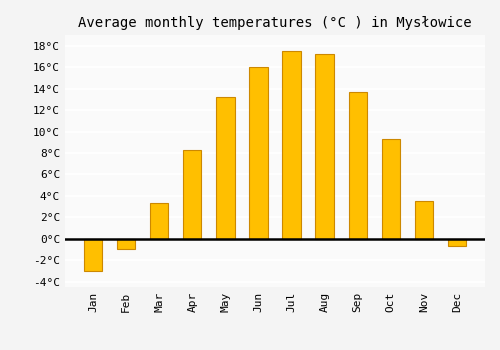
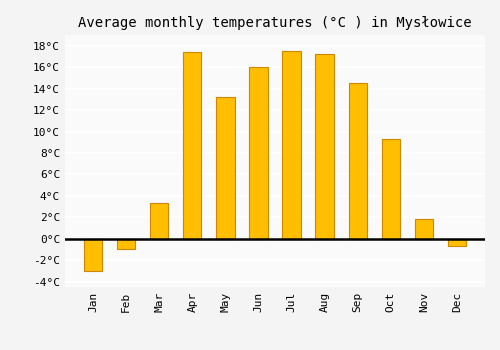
Apr: 8.3°C -> 17.4°C
Sep: 13.7°C -> 14.5°C
Nov: 3.5°C -> 1.8°C
